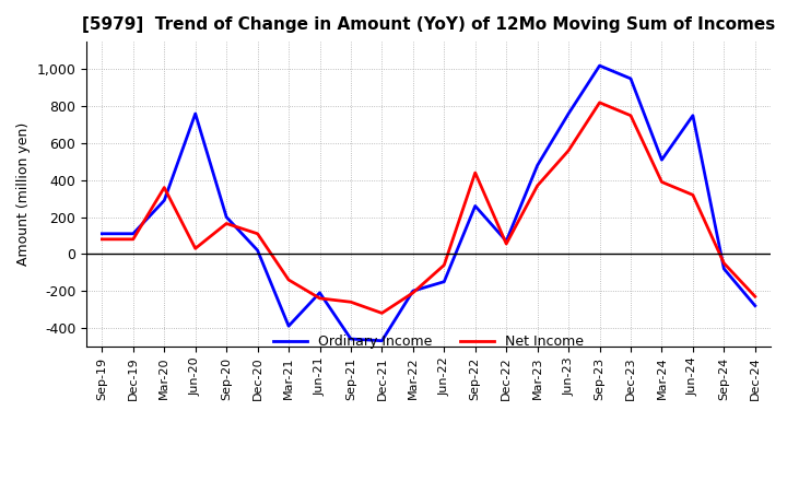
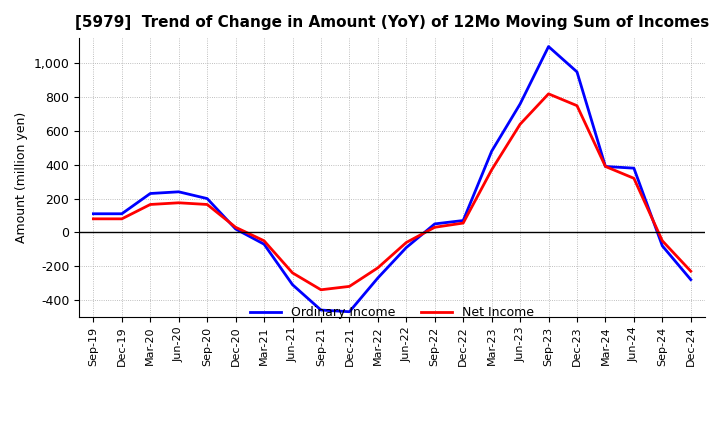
Ordinary Income/Mar-20: 290 -> 230
Net Income/Mar-20: 360 -> 160
Ordinary Income/Jun-20: 760 -> 240
Net Income/Jun-20: 30 -> 180
Net Income/Dec-20: 110 -> 30
Ordinary Income/Mar-21: -390 -> -70
Net Income/Mar-21: -140 -> -50
Ordinary Income/Jun-21: -210 -> -310
Net Income/Sep-21: -260 -> -340
Ordinary Income/Mar-22: -200 -> -270
Ordinary Income/Jun-22: -150 -> -90
Ordinary Income/Sep-22: 260 -> 50
Net Income/Sep-22: 440 -> 30
Net Income/Jun-23: 560 -> 640
Ordinary Income/Sep-23: 1,020 -> 1,100
Ordinary Income/Mar-24: 510 -> 390
Ordinary Income/Jun-24: 750 -> 380
